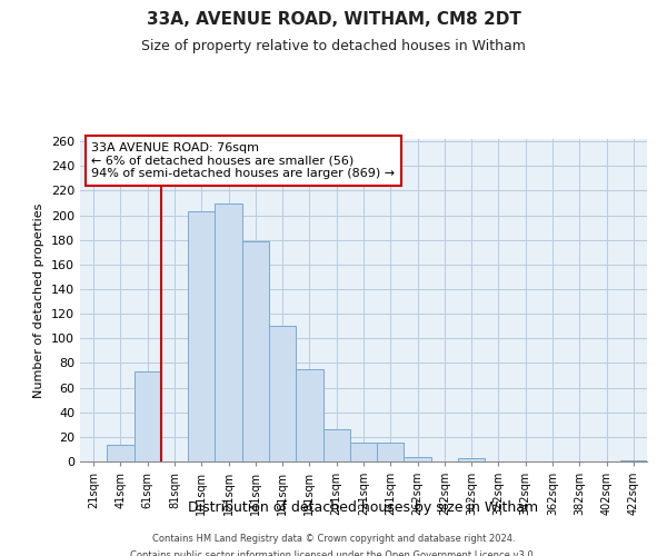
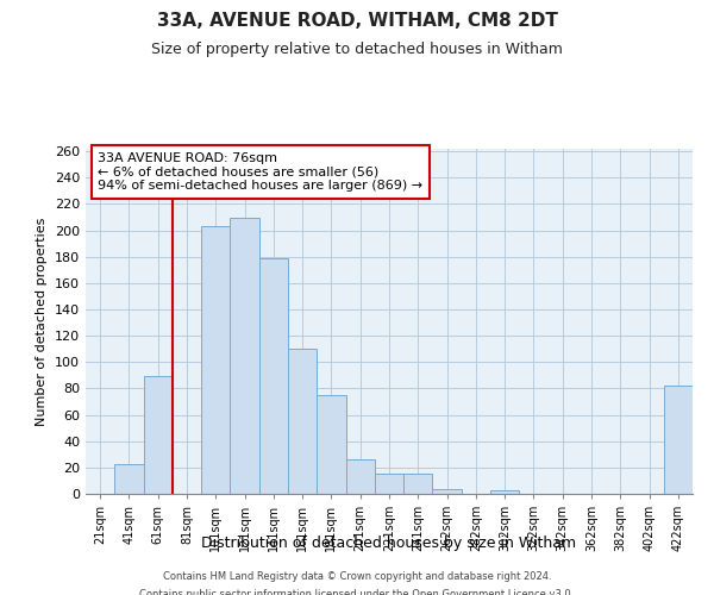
41sqm: 14 -> 23
61sqm: 73 -> 89
422sqm: 1 -> 82
